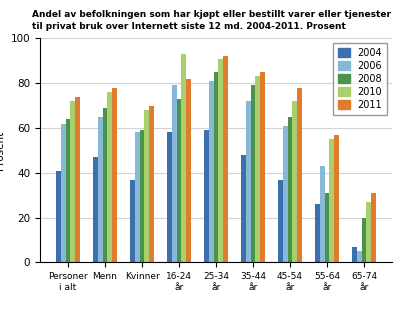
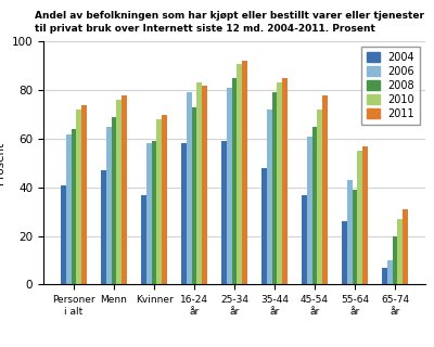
2010/16-24 år: 93 -> 83
2008/55-64 år: 31 -> 39
2006/65-74 år: 5 -> 10
